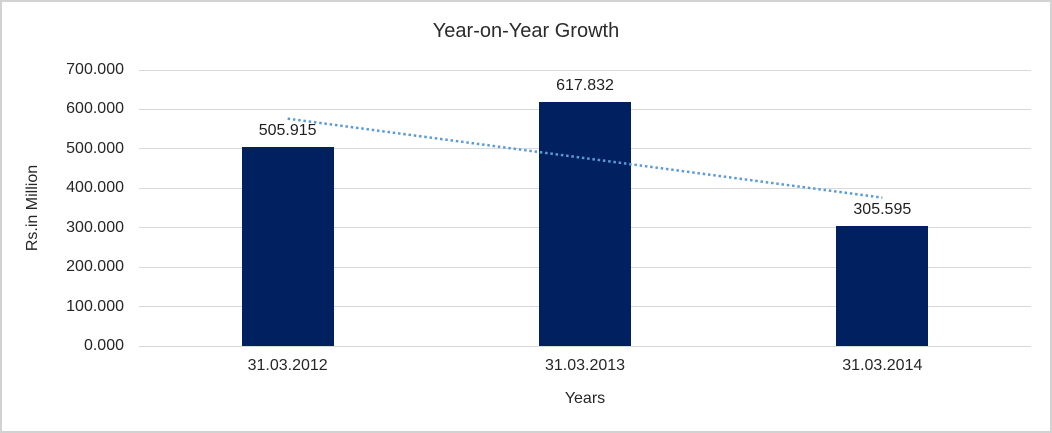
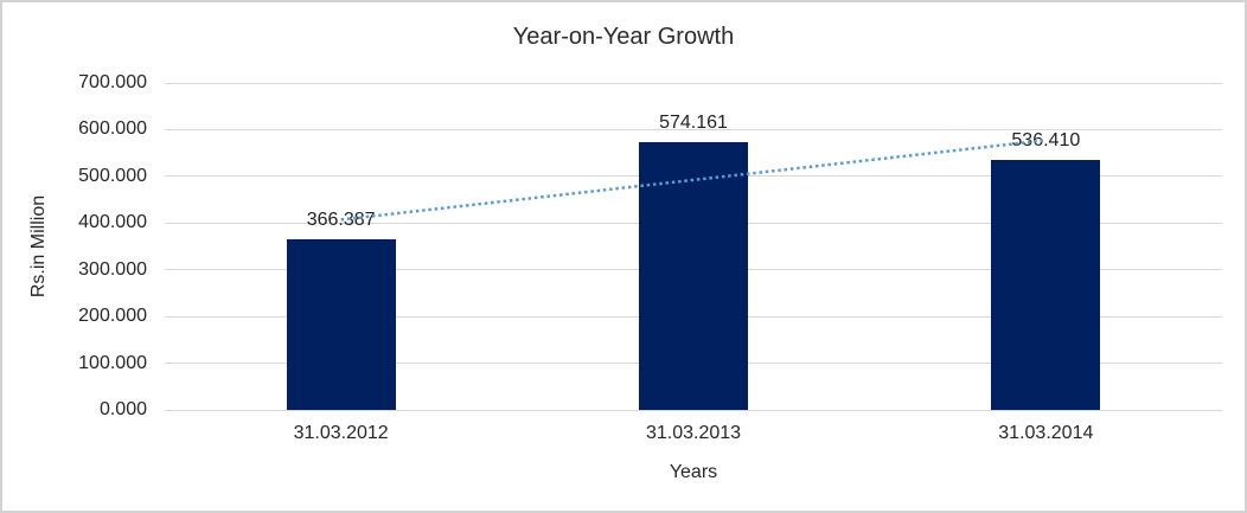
31.03.2012: 505.915 -> 366.387
31.03.2013: 617.832 -> 574.161
31.03.2014: 305.595 -> 536.410
